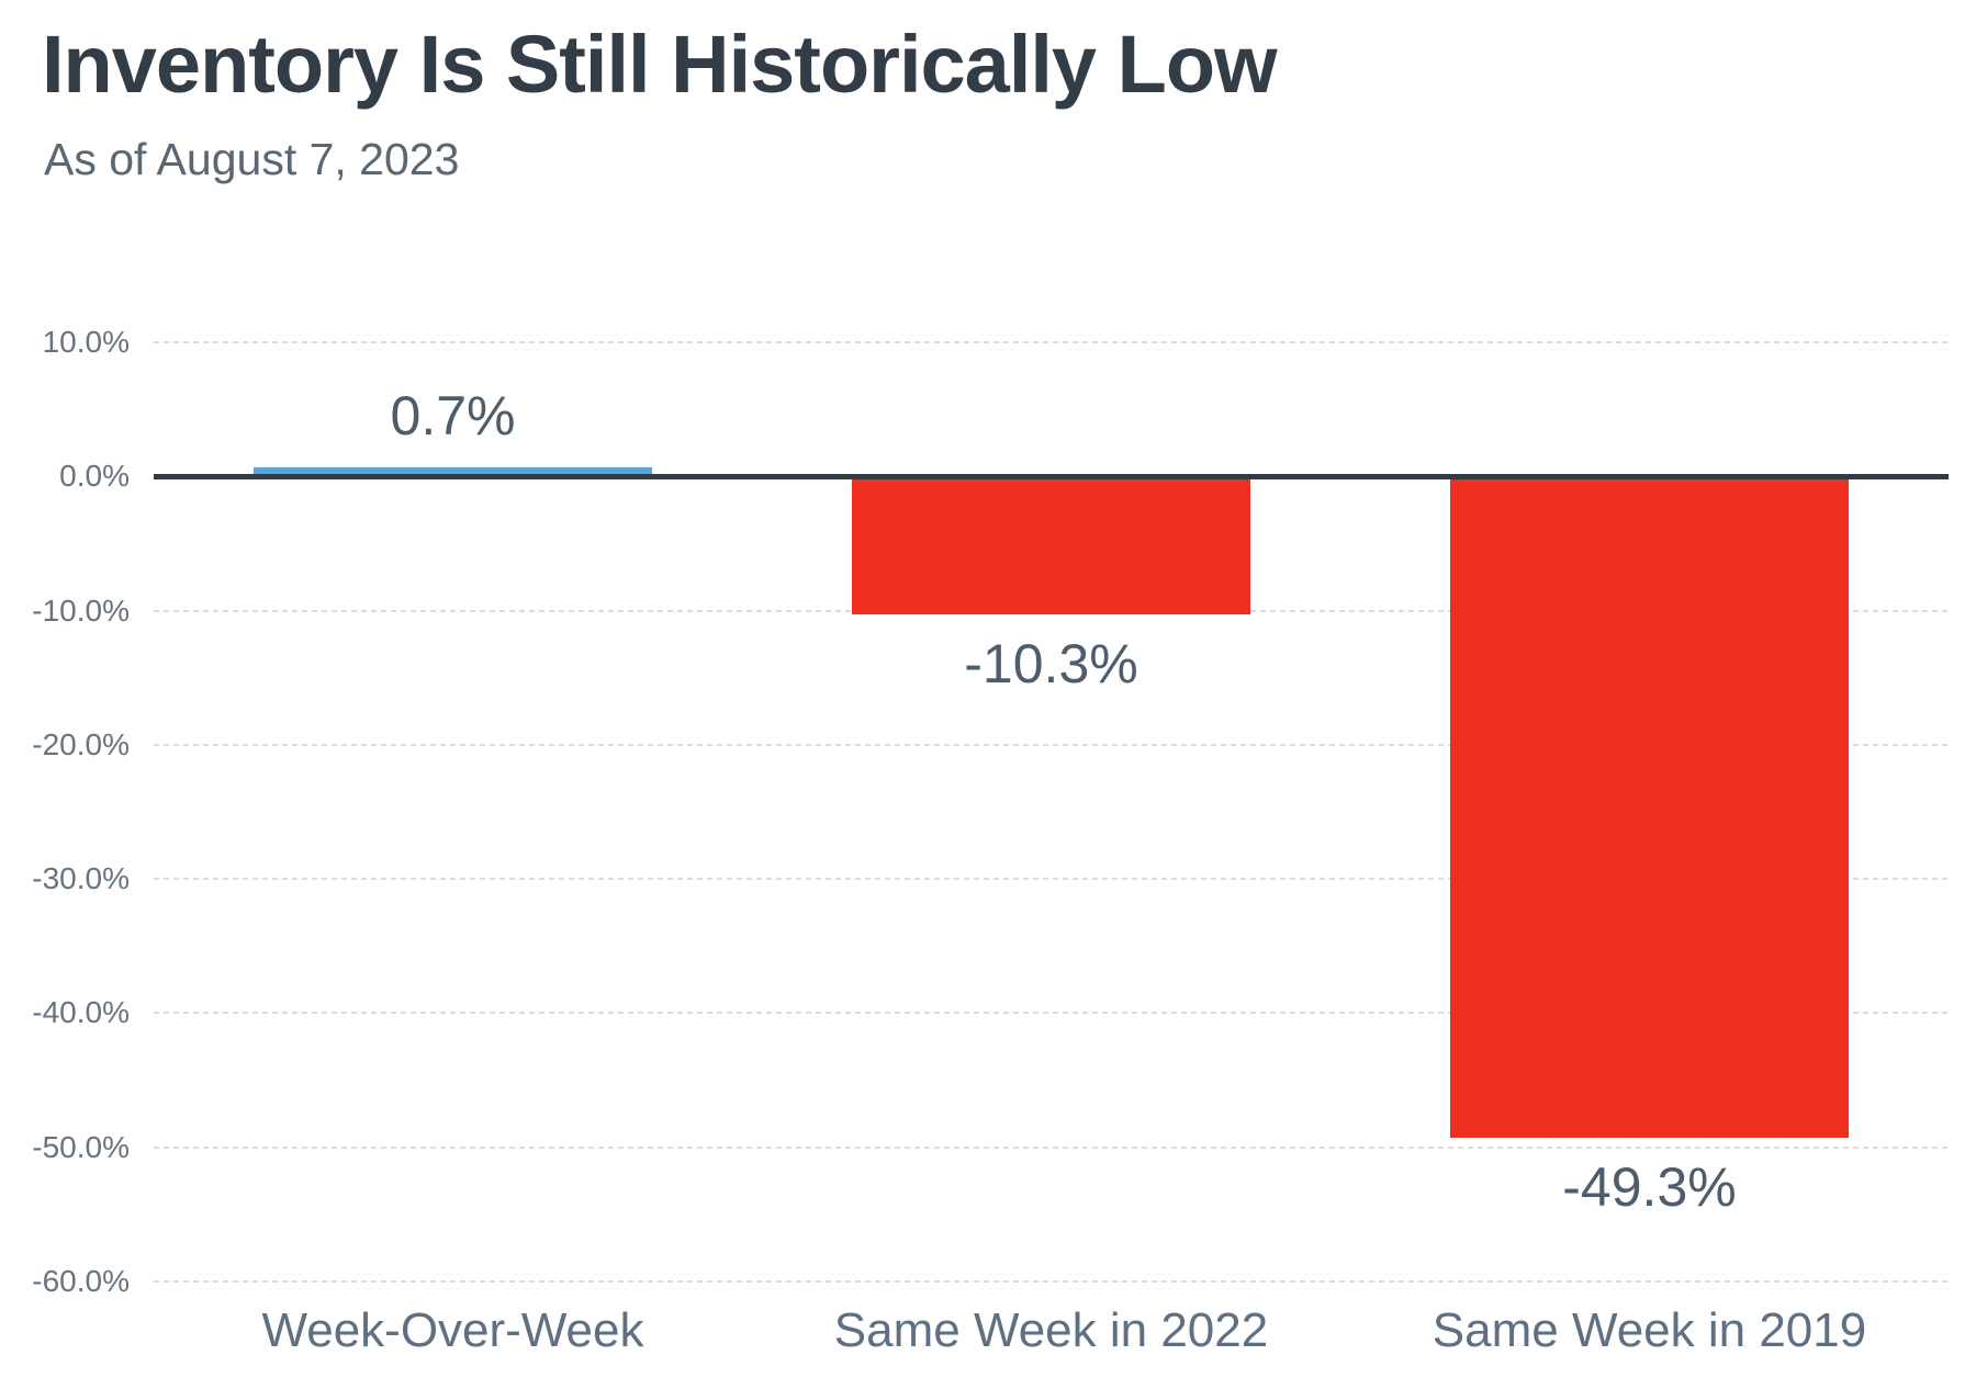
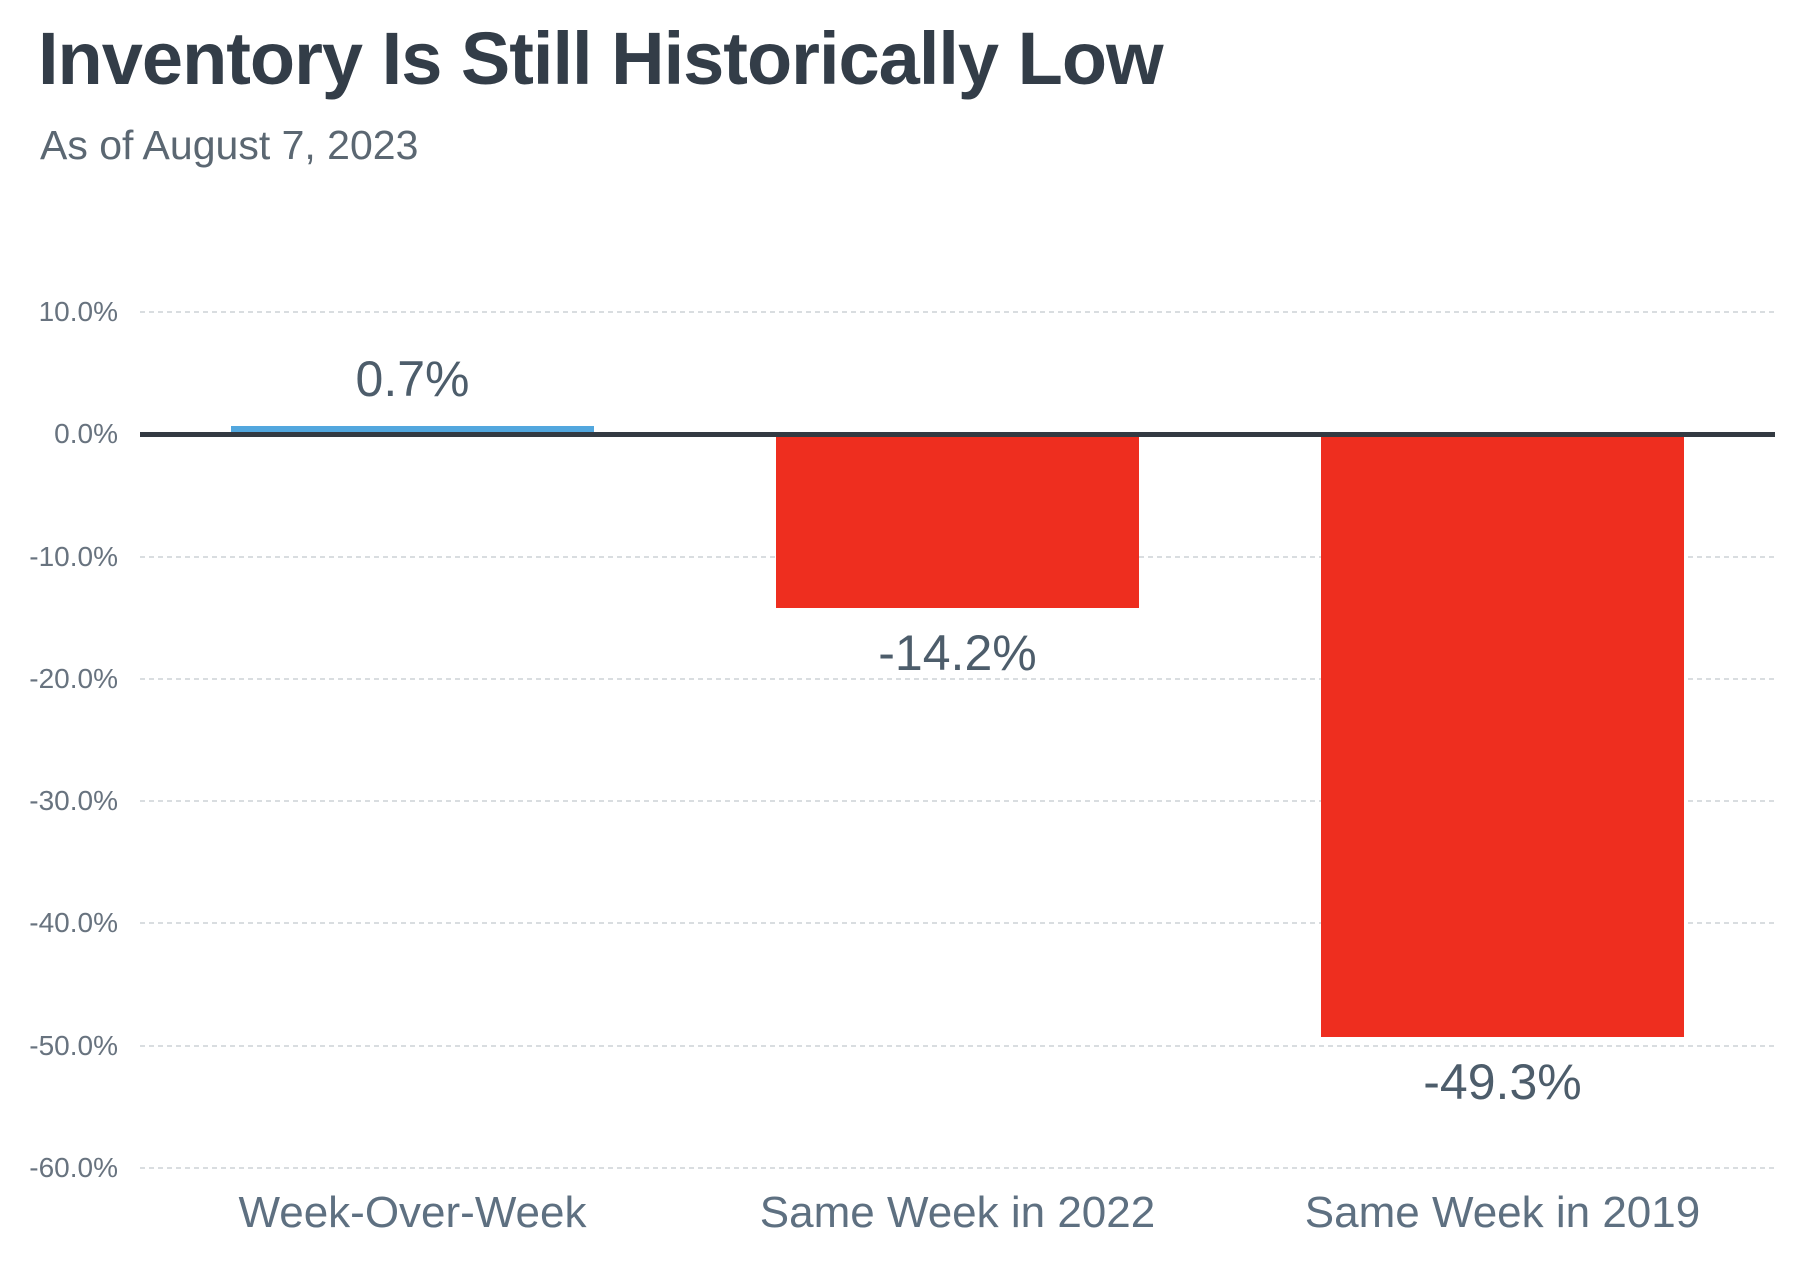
Same Week in 2022: -10.3% -> -14.2%
